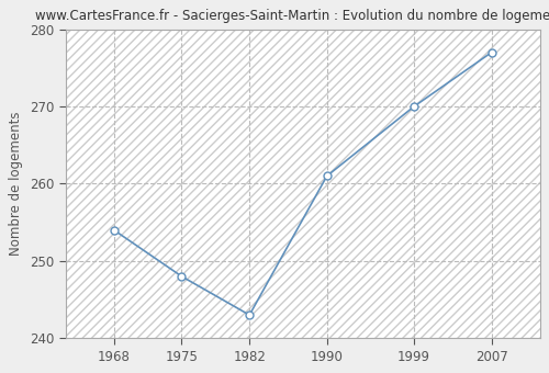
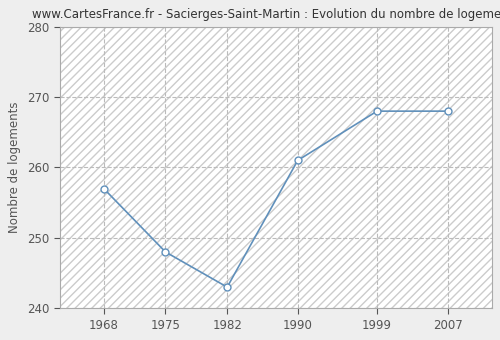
1968: 254 -> 257
1999: 270 -> 268
2007: 277 -> 268
